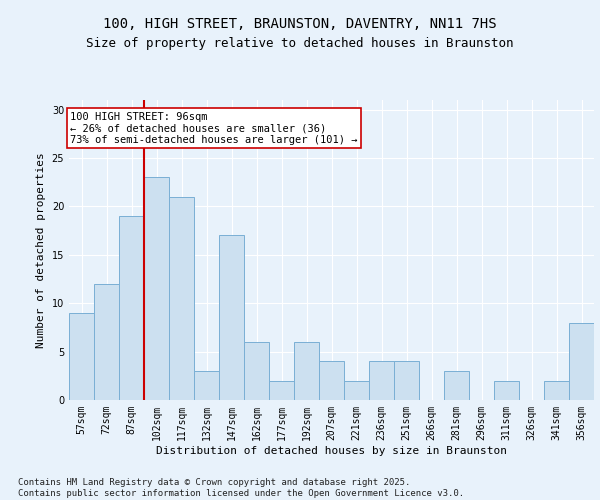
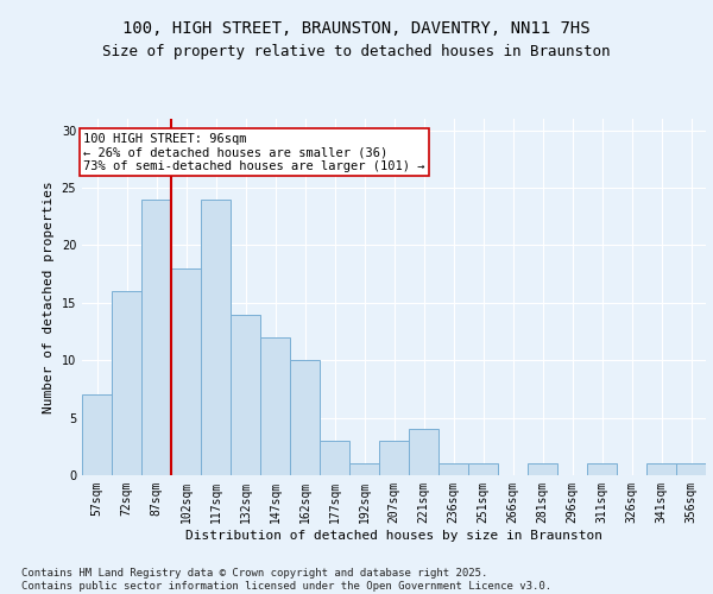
57sqm: 9 -> 7
72sqm: 12 -> 16
87sqm: 19 -> 24
102sqm: 23 -> 18
117sqm: 21 -> 24
132sqm: 3 -> 14
147sqm: 17 -> 12
162sqm: 6 -> 10
177sqm: 2 -> 3
192sqm: 6 -> 1
207sqm: 4 -> 3
221sqm: 2 -> 4
236sqm: 4 -> 1
251sqm: 4 -> 1
281sqm: 3 -> 1
311sqm: 2 -> 1
341sqm: 2 -> 1
356sqm: 8 -> 1
